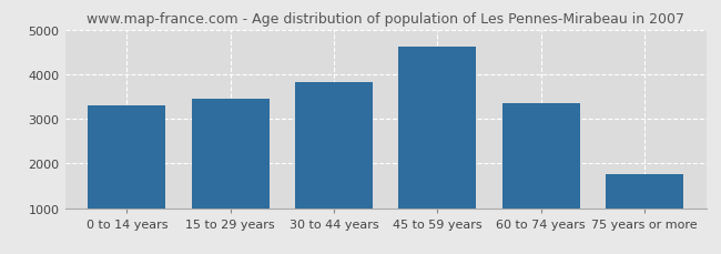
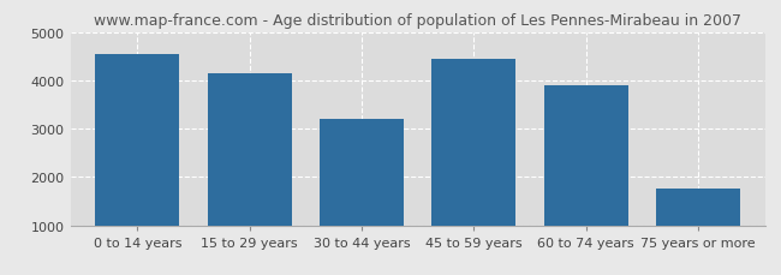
0 to 14 years: 3310 -> 4550
15 to 29 years: 3440 -> 4150
30 to 44 years: 3830 -> 3200
45 to 59 years: 4610 -> 4450
60 to 74 years: 3360 -> 3900
